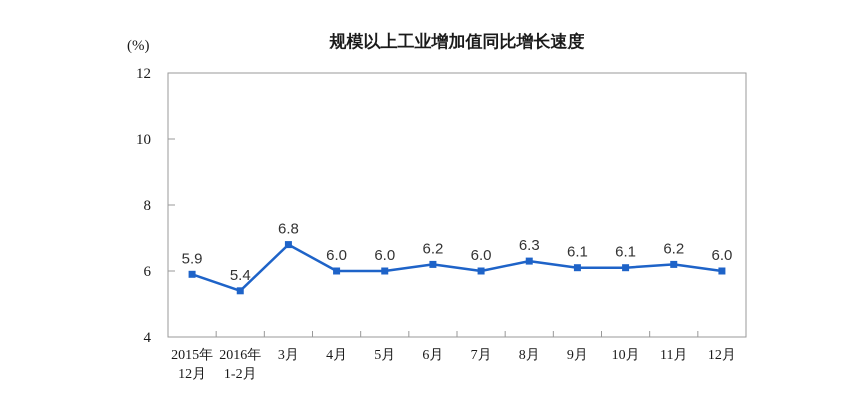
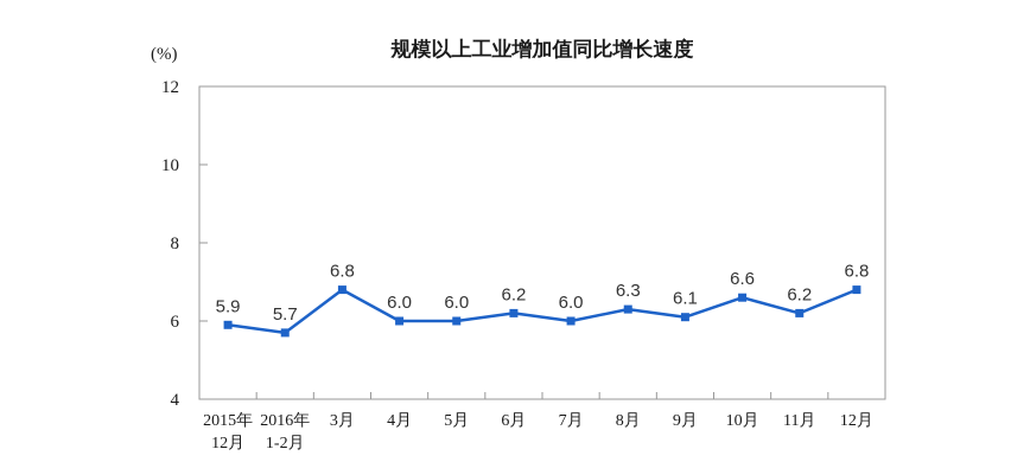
2016年 1-2月: 5.4 -> 5.7
10月: 6.1 -> 6.6
12月: 6.0 -> 6.8
